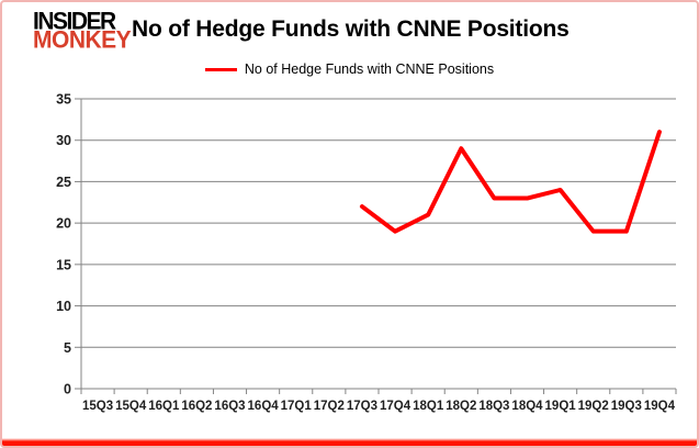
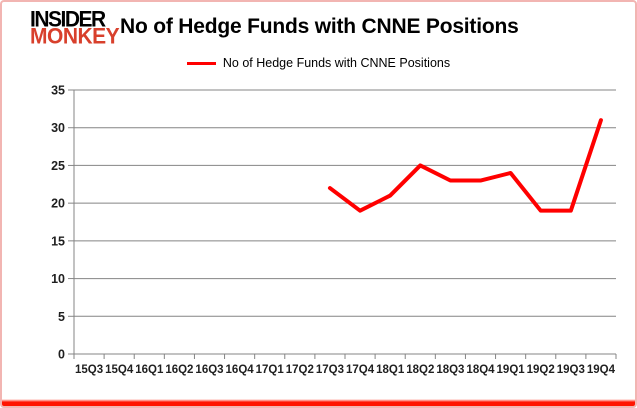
18Q2: 29 -> 25
